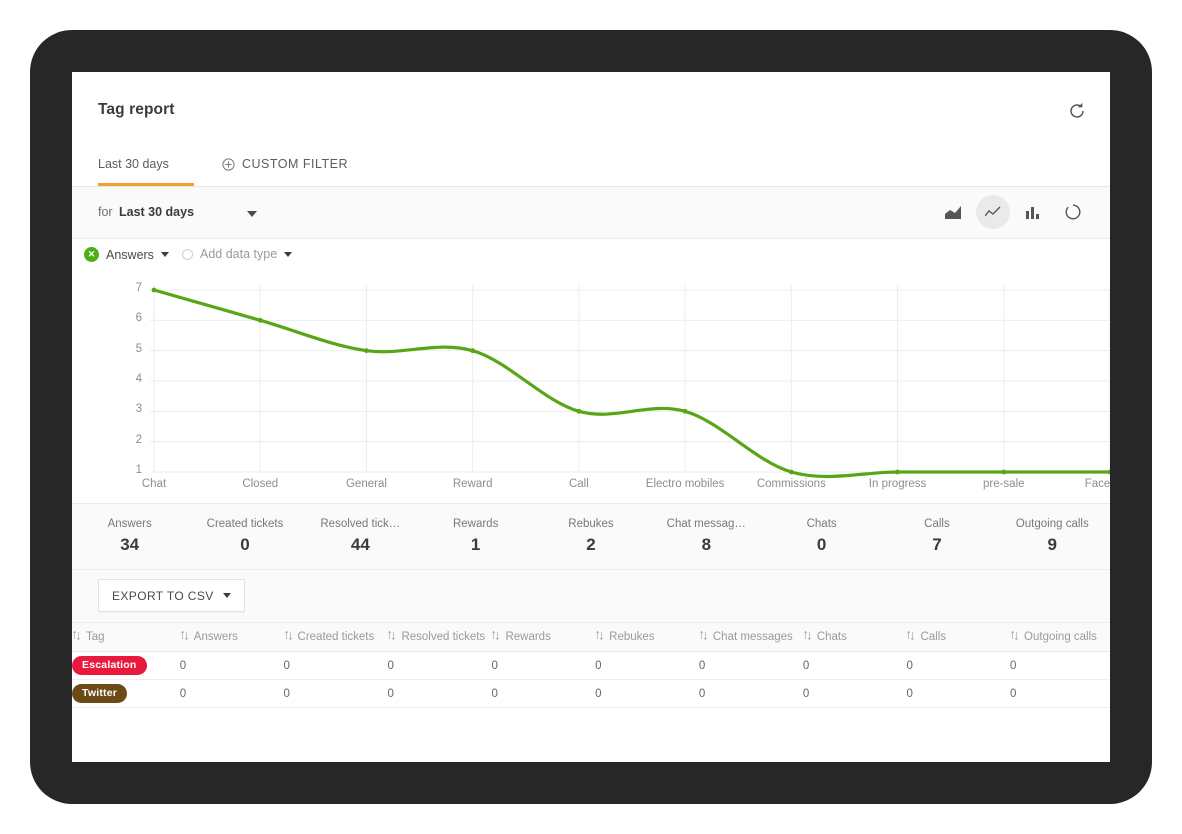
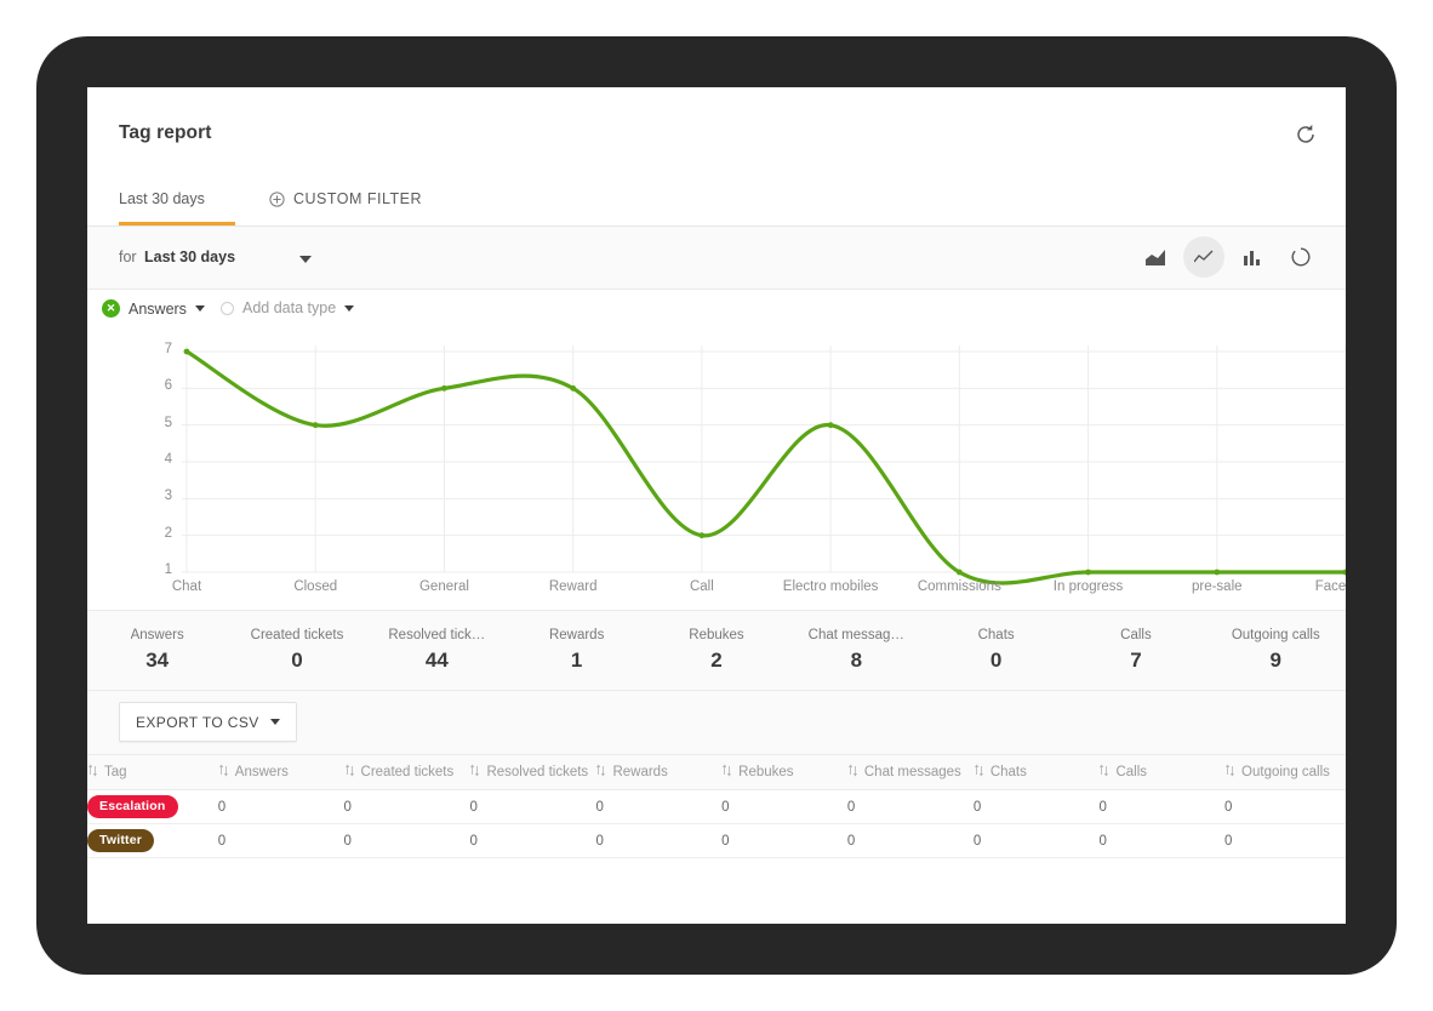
Closed: 6 -> 5
General: 5 -> 6
Reward: 5 -> 6
Call: 3 -> 2
Electro mobiles: 3 -> 5
